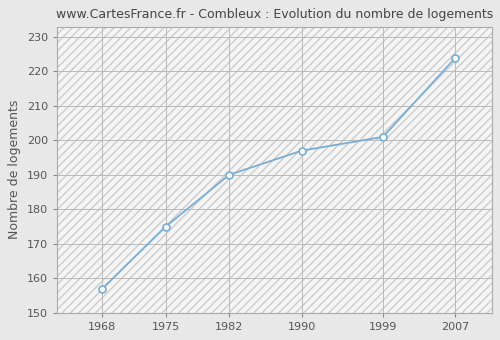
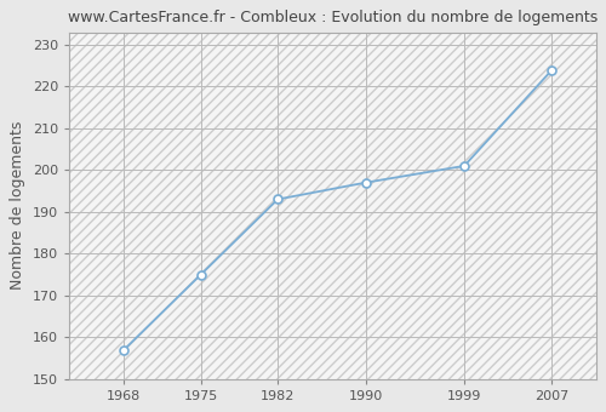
1982: 190 -> 193
